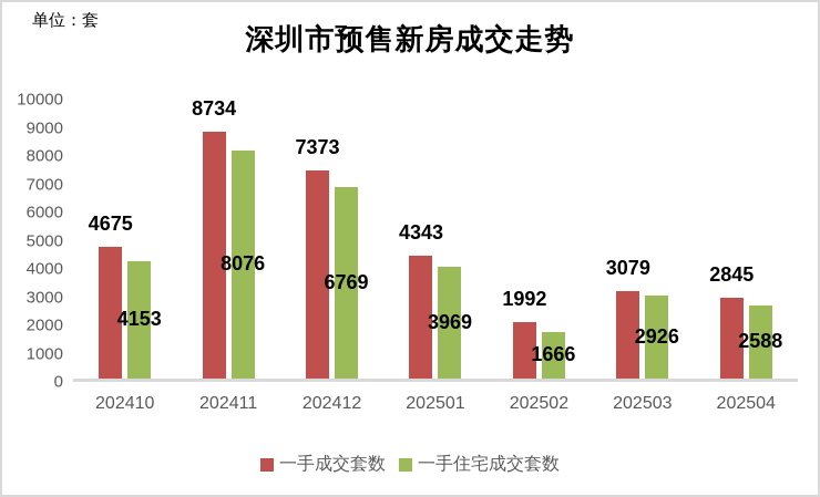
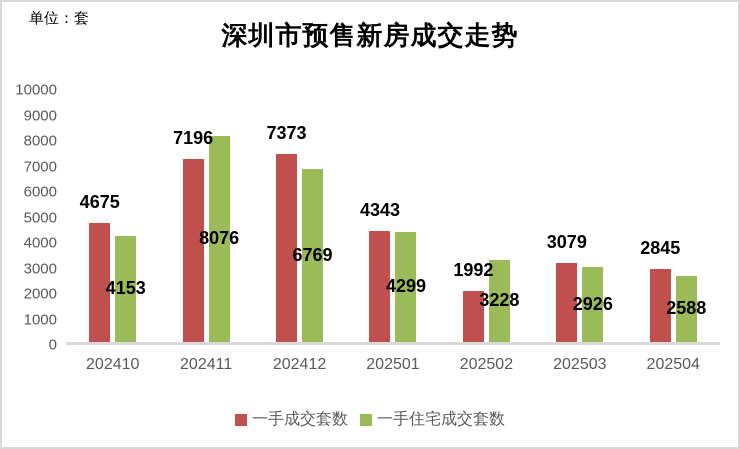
一手成交套数/202411: 8734 -> 7196
一手住宅成交套数/202501: 3969 -> 4299
一手住宅成交套数/202502: 1666 -> 3228
